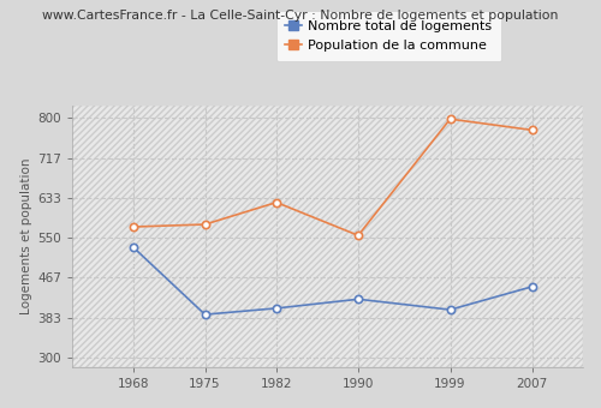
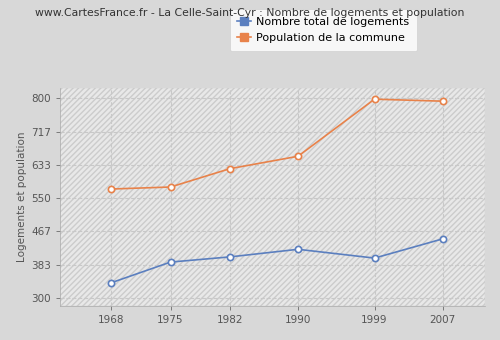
Nombre total de logements/1968: 530 -> 338
Population de la commune/1990: 555 -> 655
Population de la commune/2007: 775 -> 793
